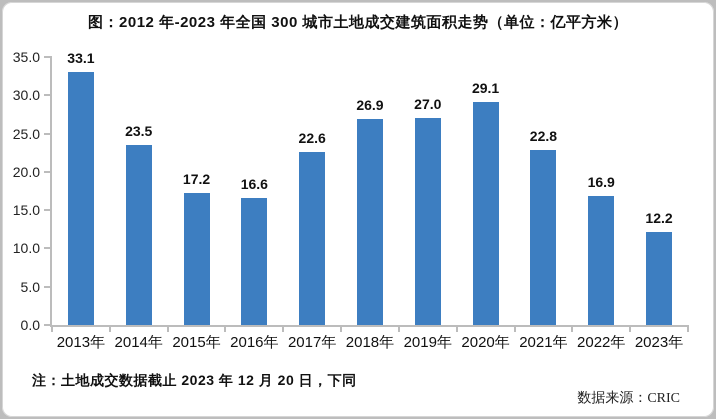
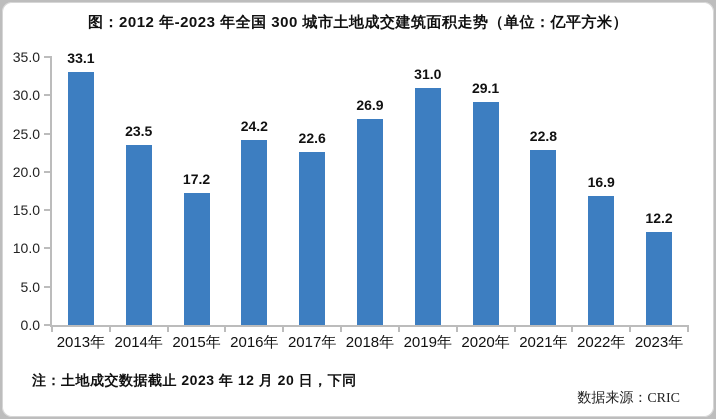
2016年: 16.6 -> 24.2
2019年: 27.0 -> 31.0
